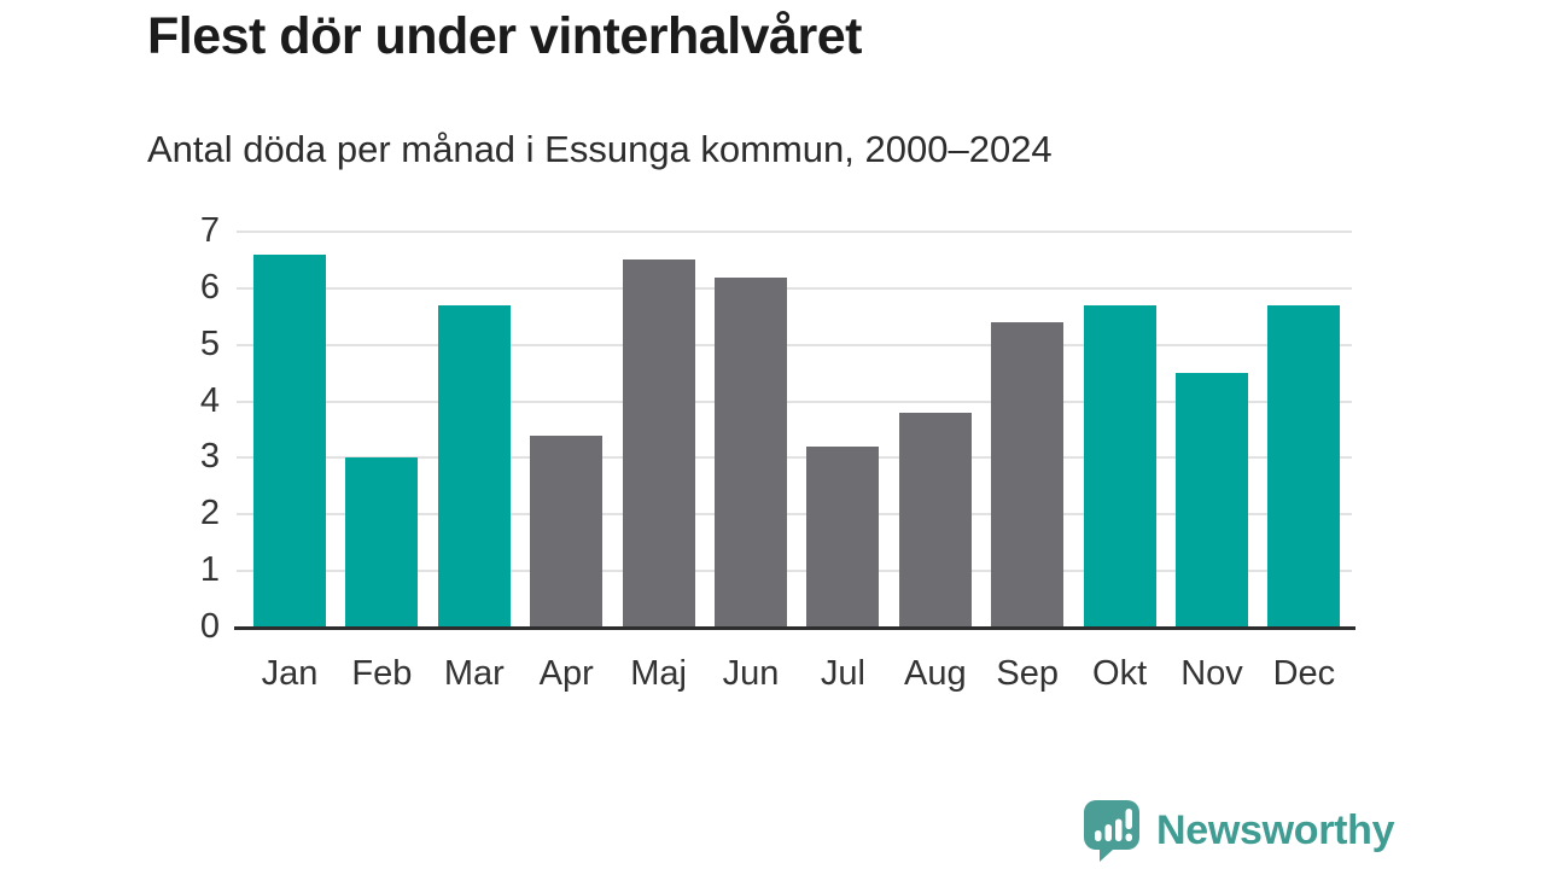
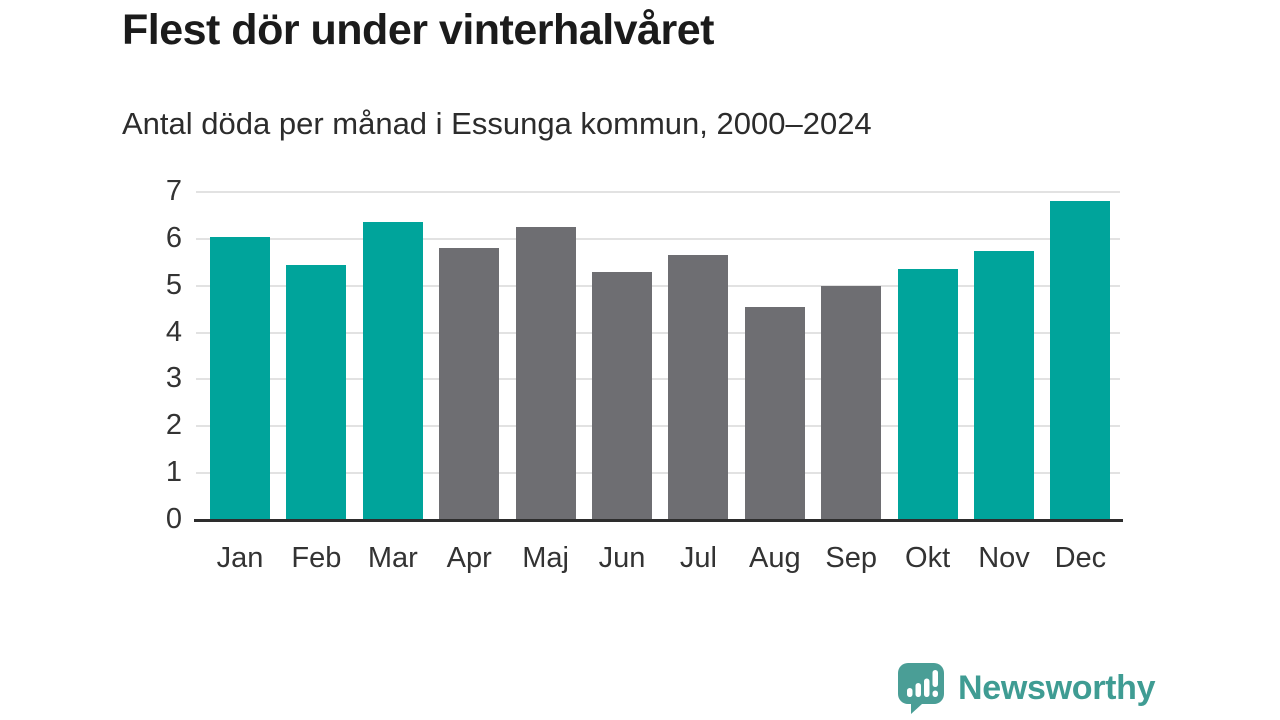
Jan: 6.6 -> 6.0
Feb: 3.0 -> 5.5
Mar: 5.7 -> 6.3
Apr: 3.4 -> 5.8
Maj: 6.5 -> 6.2
Jun: 6.2 -> 5.3
Jul: 3.2 -> 5.7
Aug: 3.8 -> 4.5
Sep: 5.4 -> 5.0
Okt: 5.7 -> 5.3
Nov: 4.5 -> 5.8
Dec: 5.7 -> 6.8
